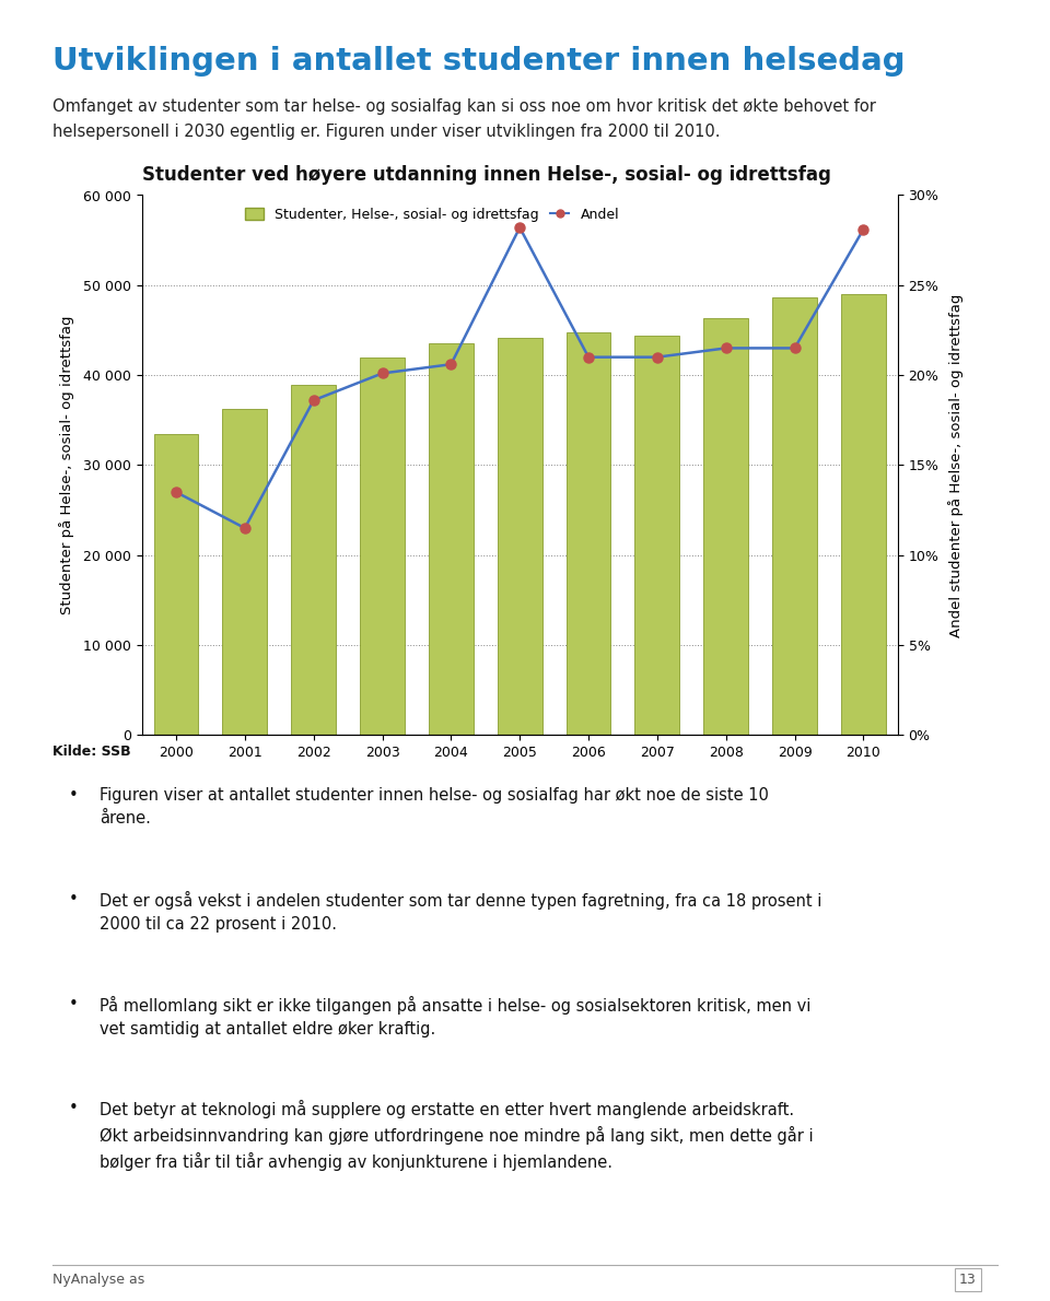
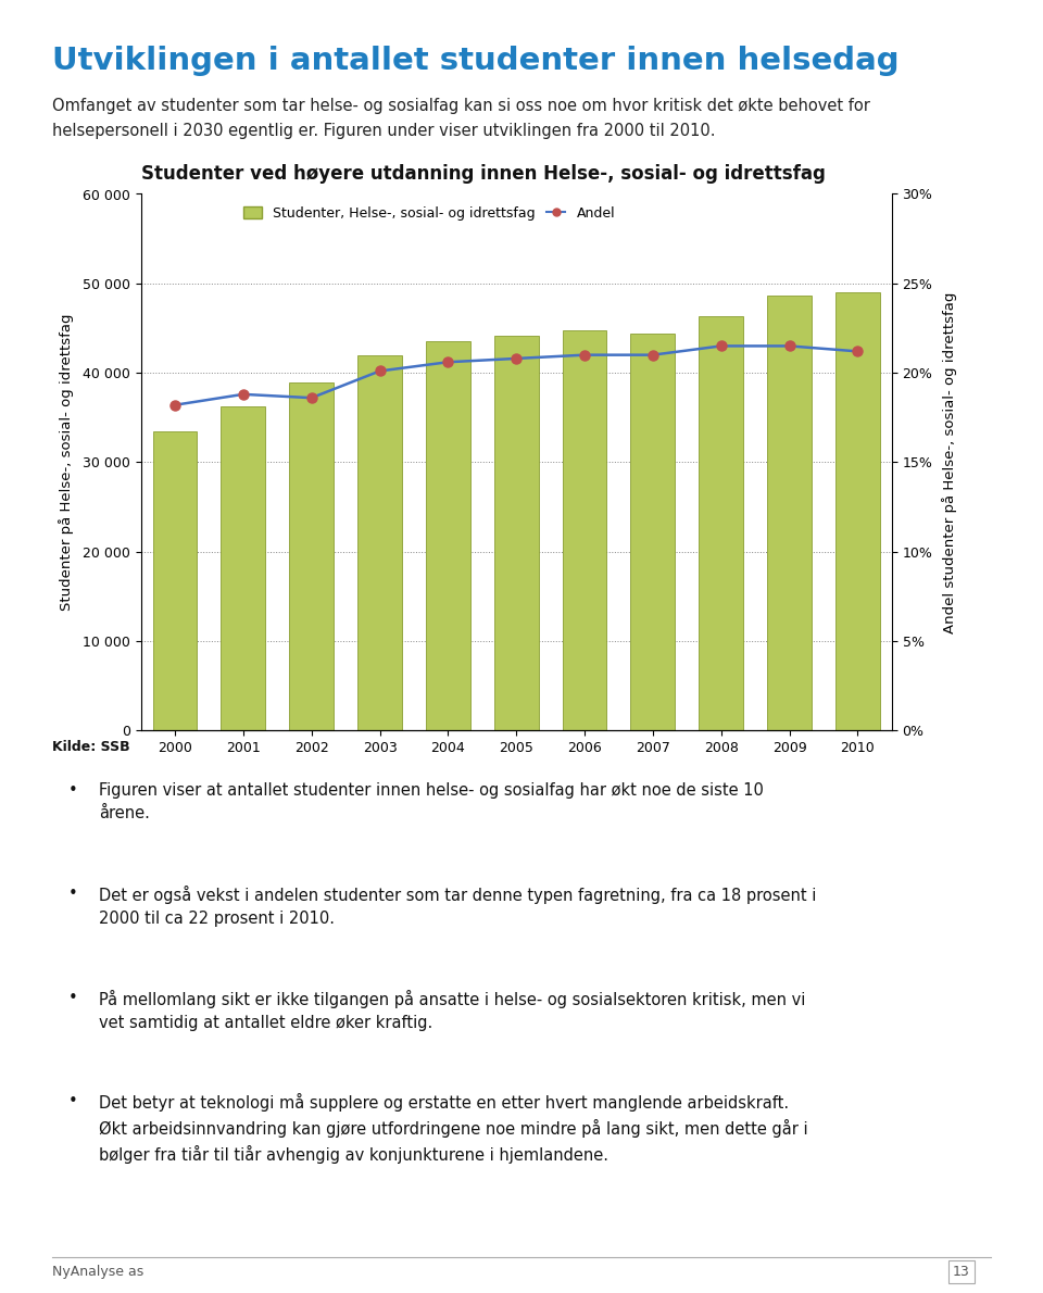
Andel/2000: 13.5% -> 18.2%
Andel/2001: 11.5% -> 18.8%
Andel/2005: 28.2% -> 20.8%
Andel/2010: 28.1% -> 21.2%
